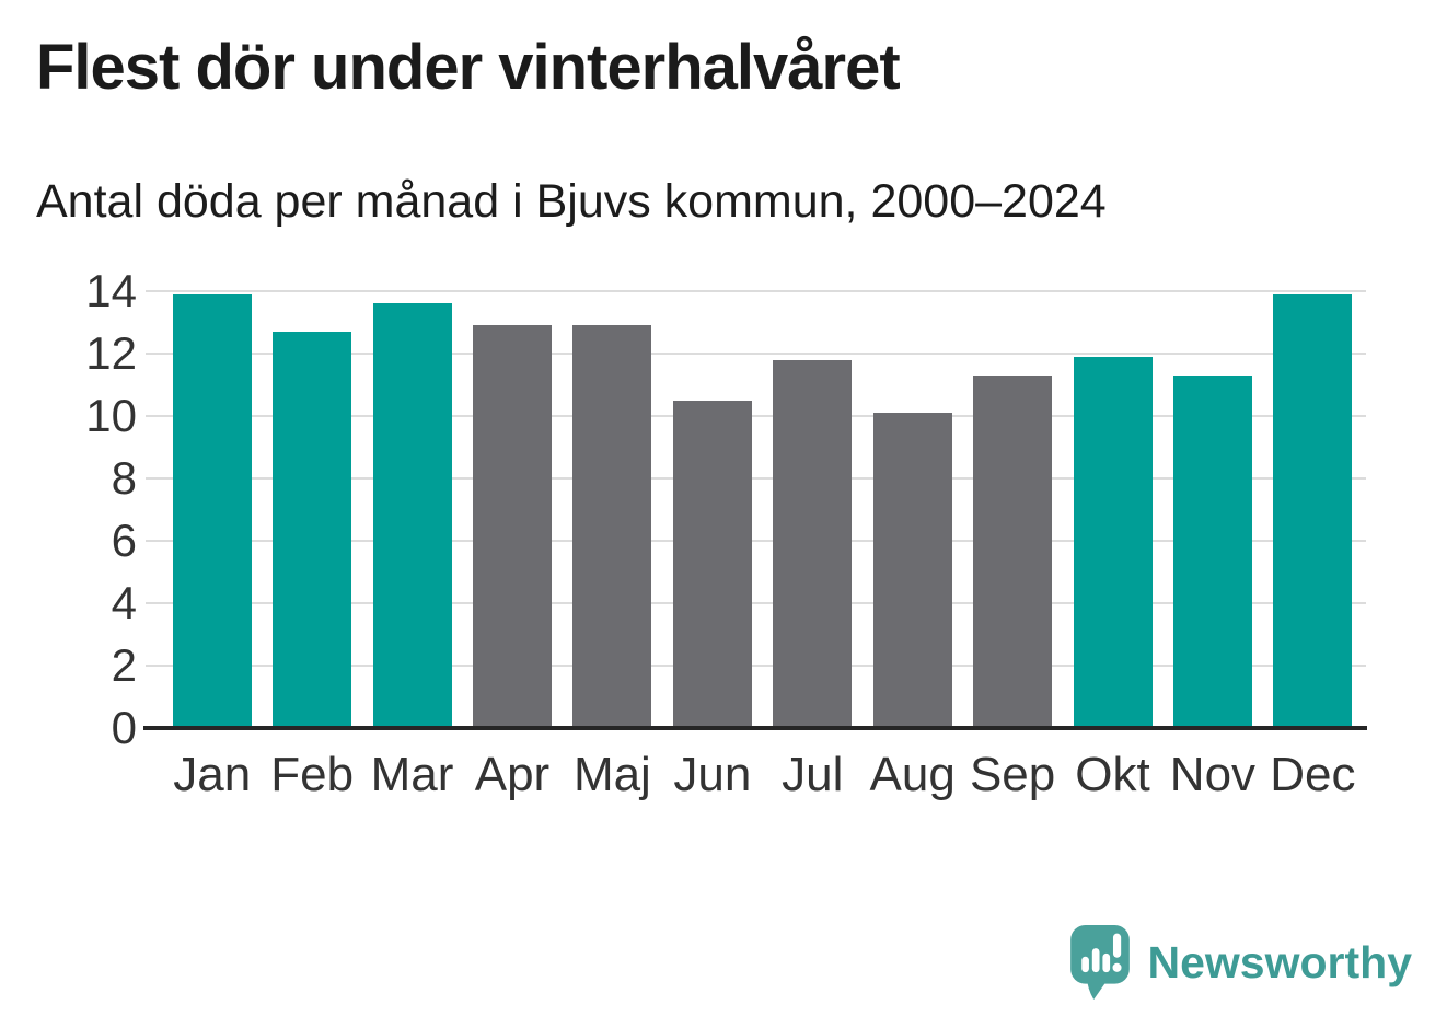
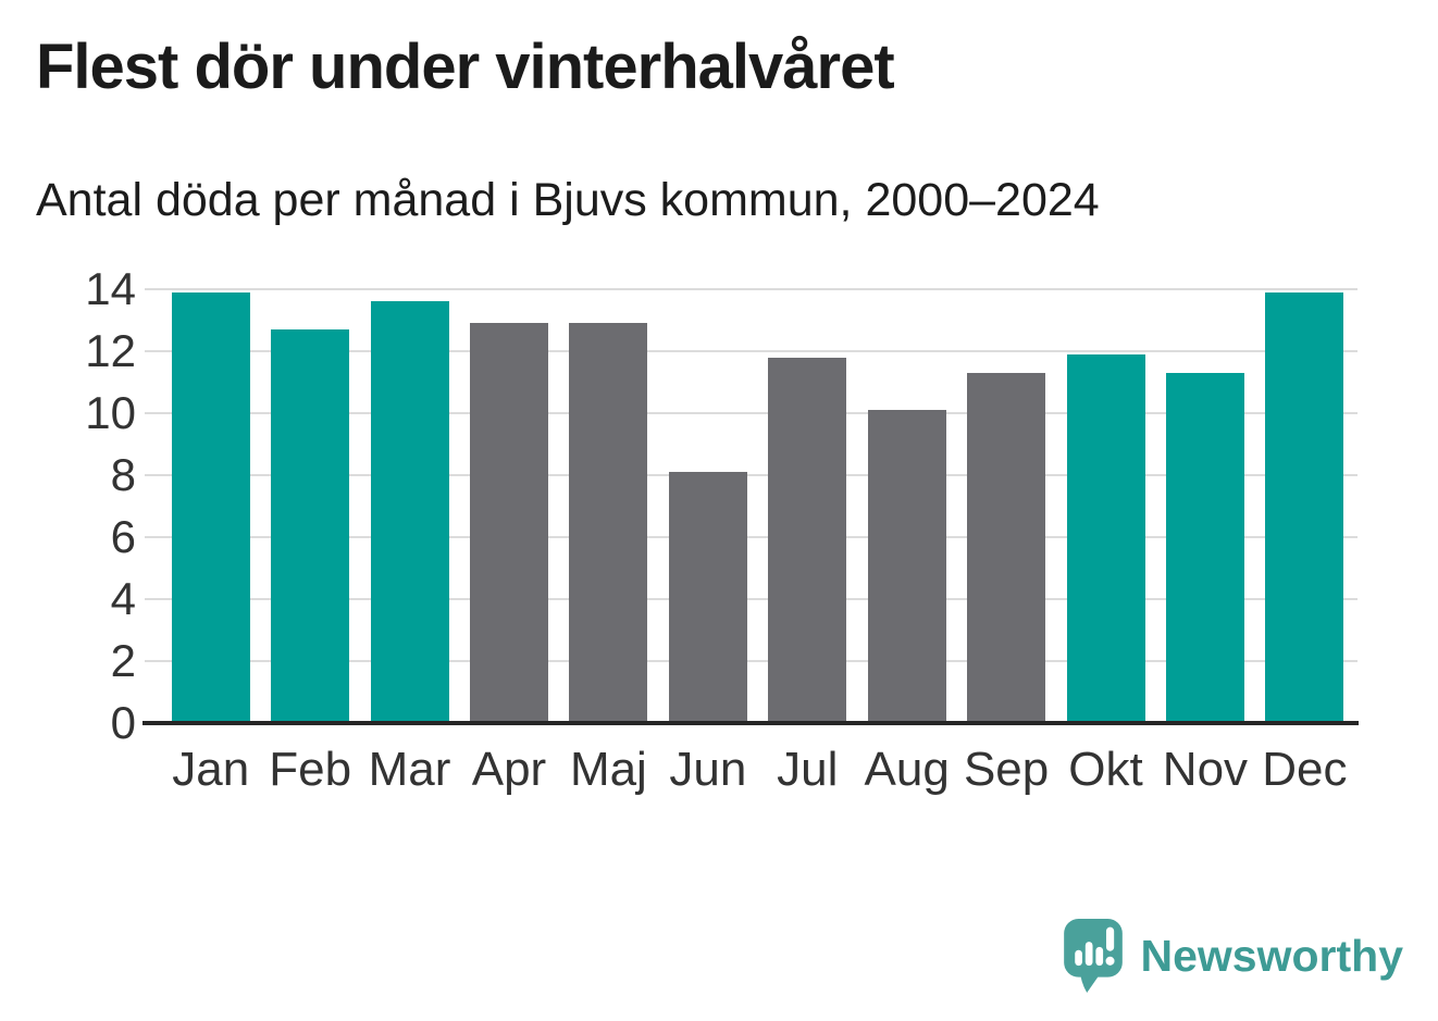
Jun: 10.5 -> 8.1
